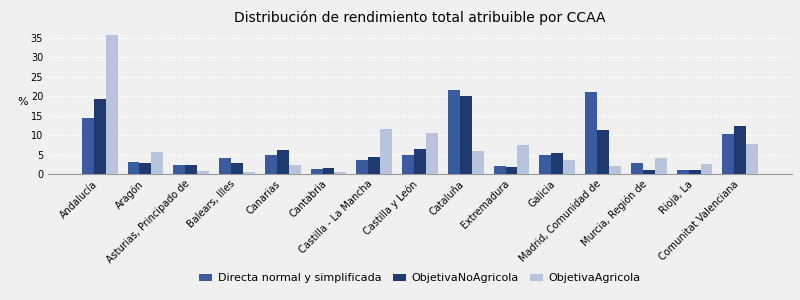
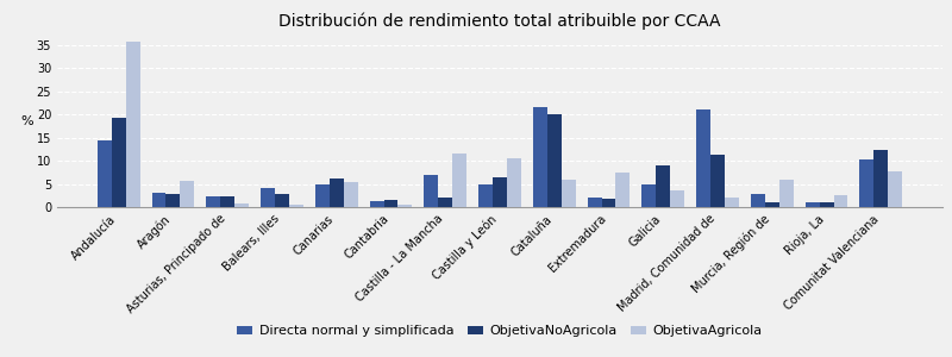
ObjetivaAgricola/Canarias: 2.3 -> 5.5
Directa normal y simplificada/Castilla - La Mancha: 3.5 -> 7.0
ObjetivaNoAgricola/Castilla - La Mancha: 4.3 -> 2.0
ObjetivaNoAgricola/Galicia: 5.3 -> 9.0
ObjetivaAgricola/Murcia, Región de: 4.0 -> 6.0
